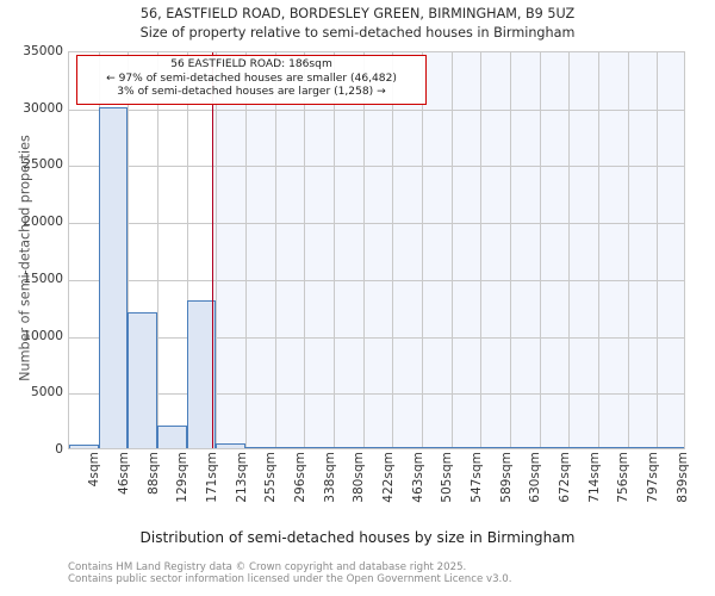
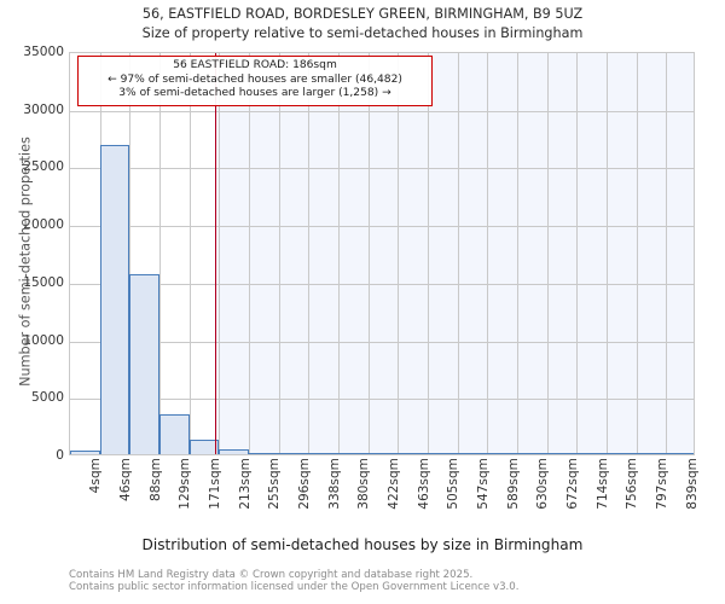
46sqm: 30000 -> 27000
88sqm: 12000 -> 16000
129sqm: 2000 -> 3000
171sqm: 13000 -> 1000
